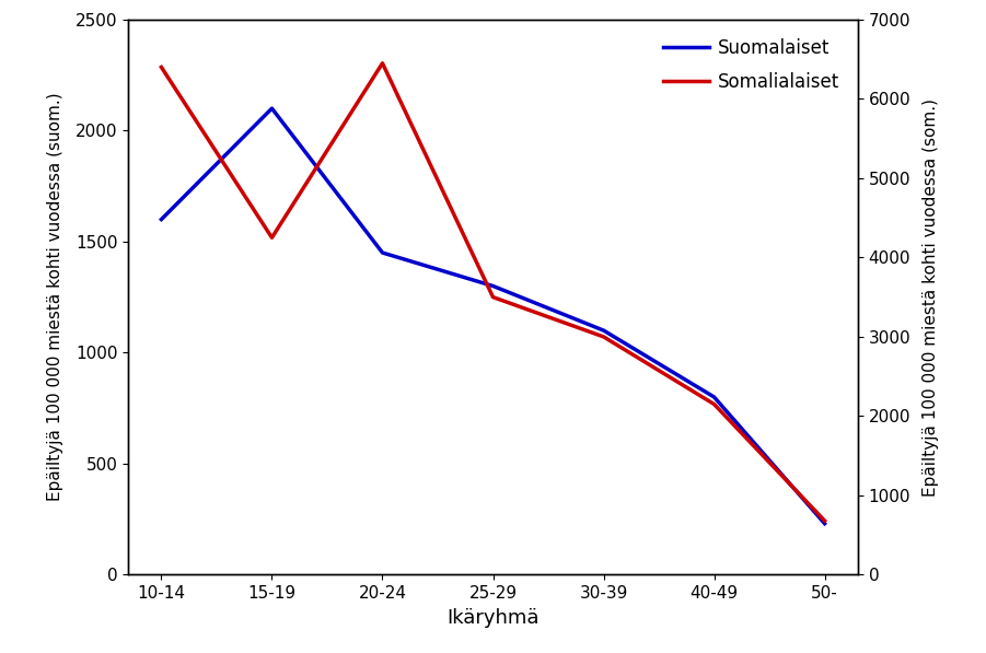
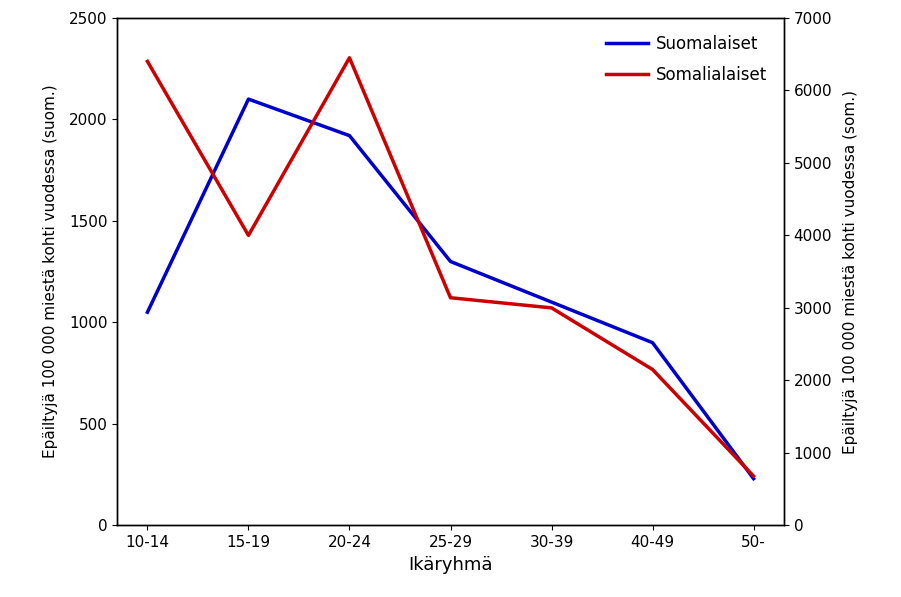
Suomalaiset/10-14: 1600 -> 1050
Somalialaiset/15-19: 4250 -> 4000
Suomalaiset/20-24: 1450 -> 1920
Somalialaiset/25-29: 3500 -> 3140
Suomalaiset/40-49: 800 -> 900
